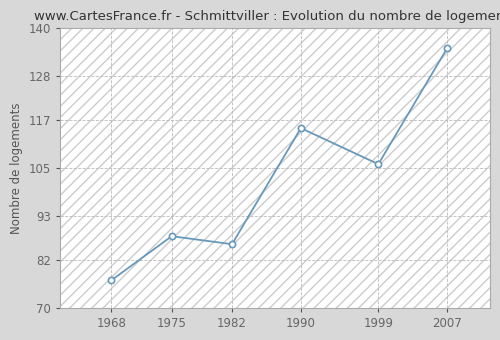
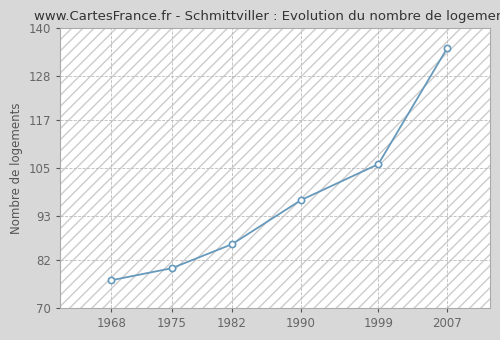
1975: 88 -> 80
1990: 115 -> 97
